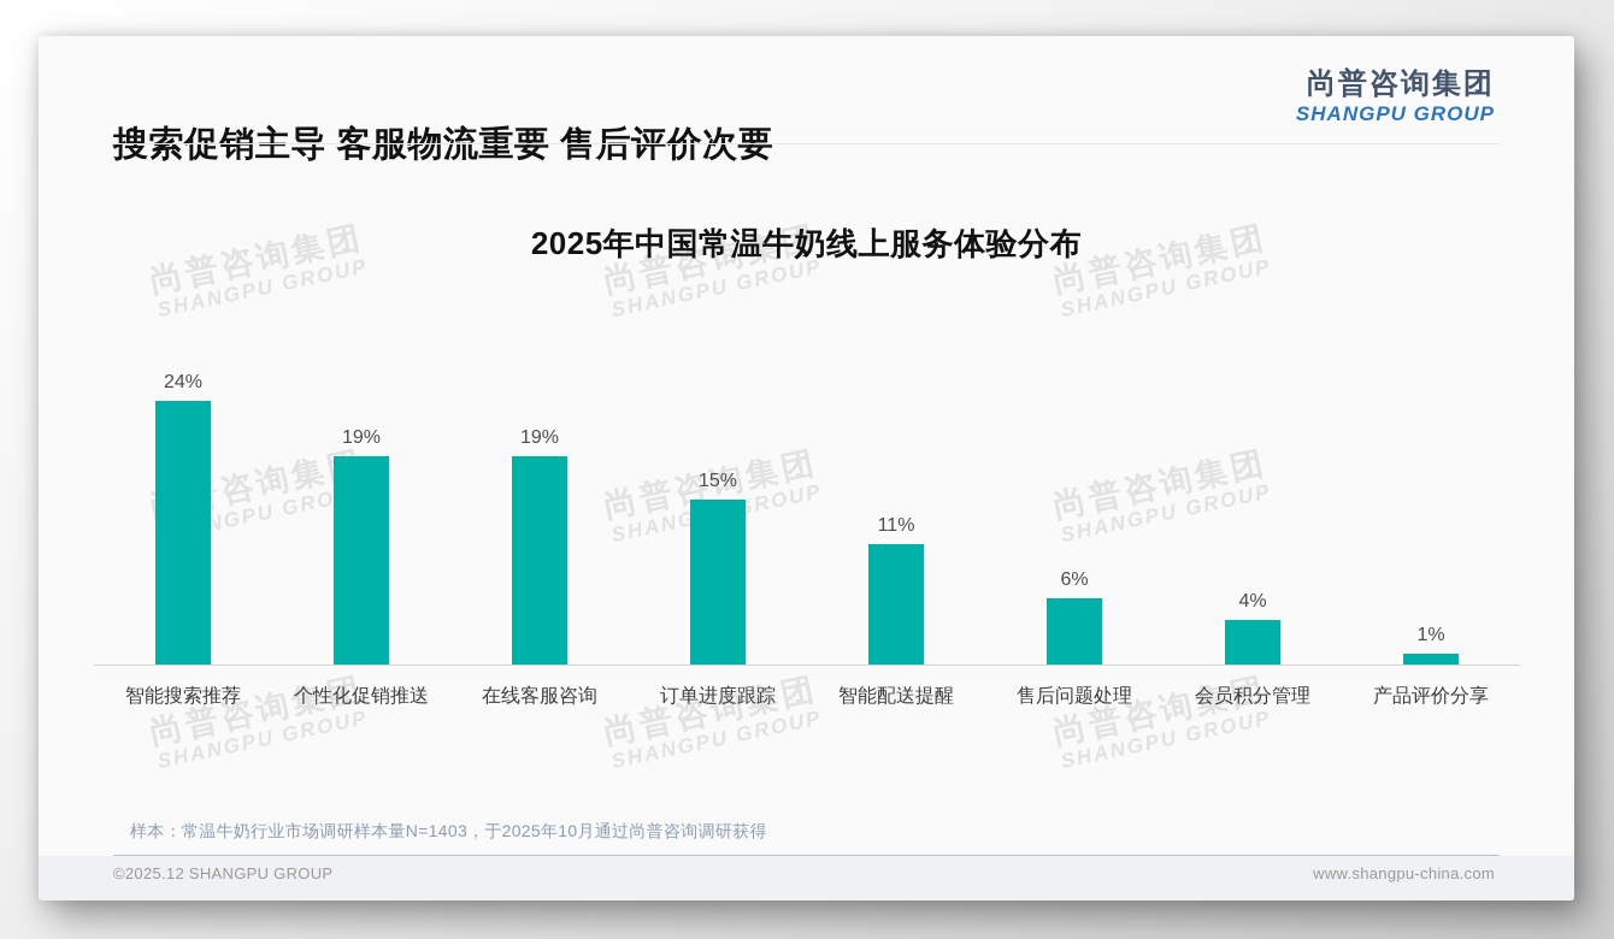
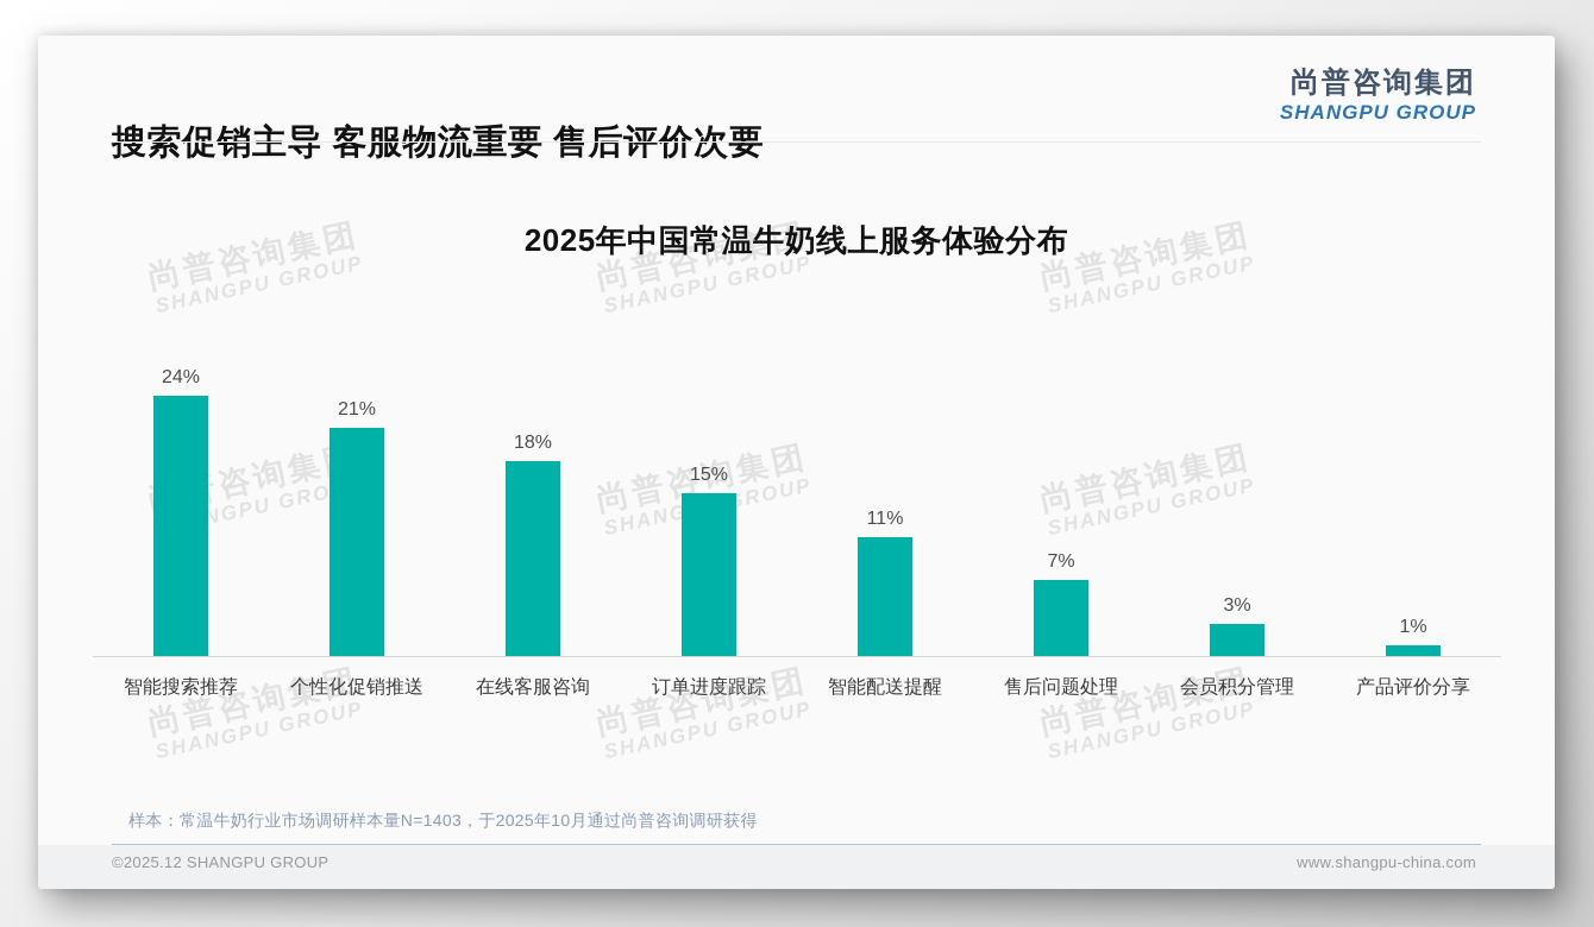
个性化促销推送: 19% -> 21%
在线客服咨询: 19% -> 18%
售后问题处理: 6% -> 7%
会员积分管理: 4% -> 3%
